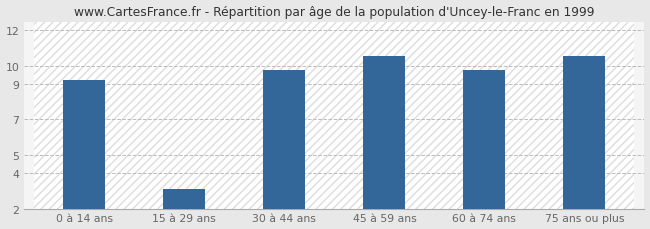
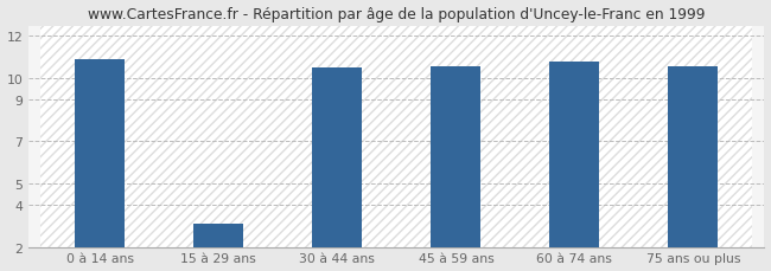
0 à 14 ans: 9.2 -> 10.9
30 à 44 ans: 9.8 -> 10.5
60 à 74 ans: 9.8 -> 10.8
